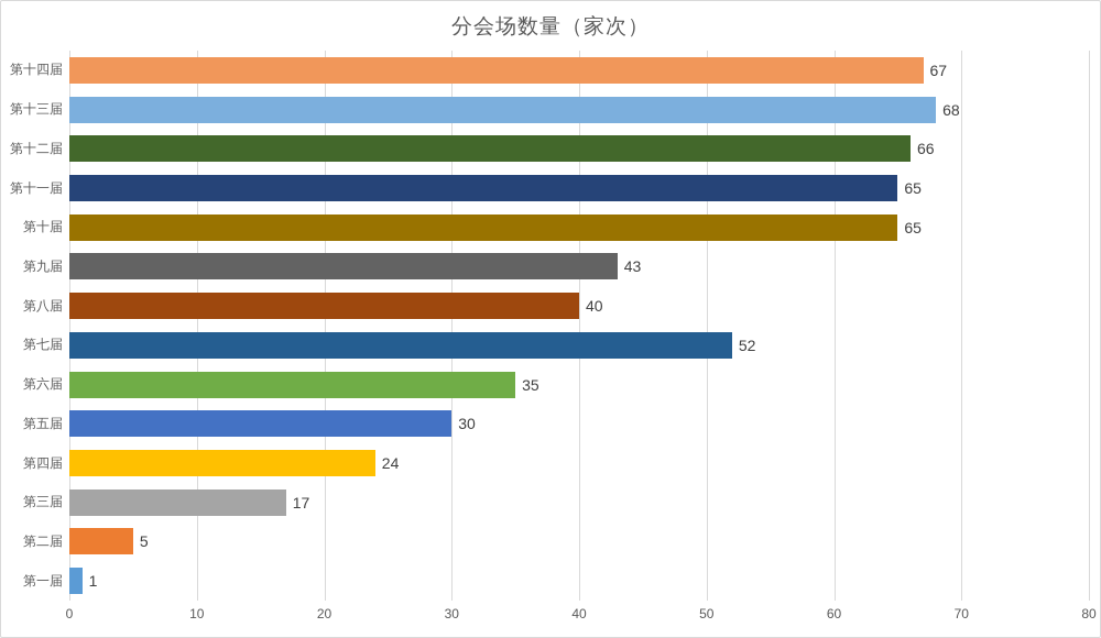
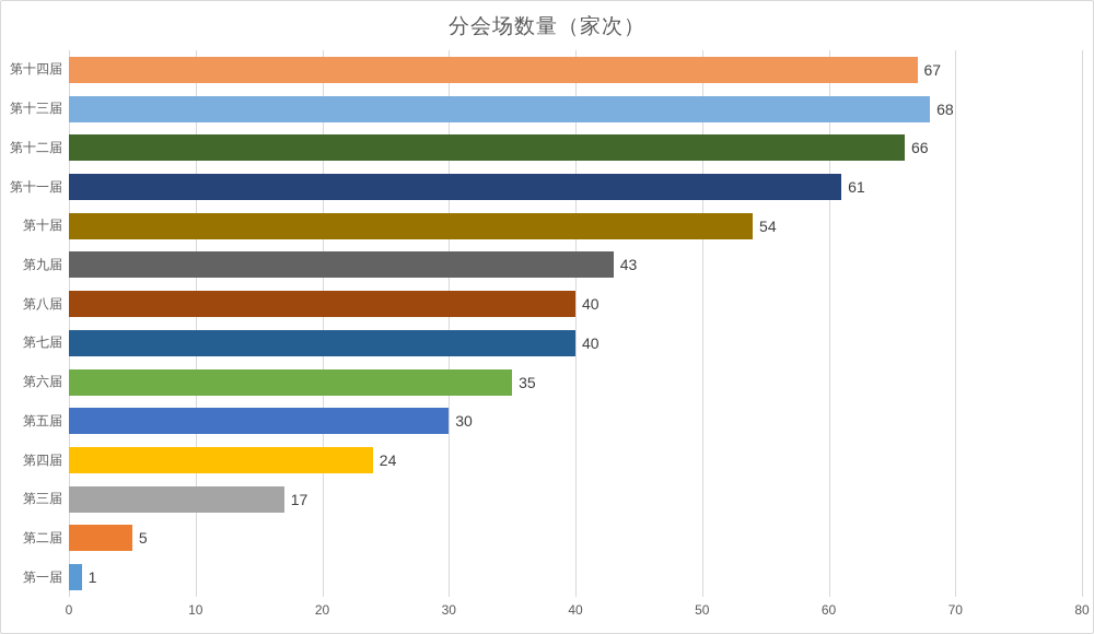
第十一届: 65 -> 61
第十届: 65 -> 54
第七届: 52 -> 40
